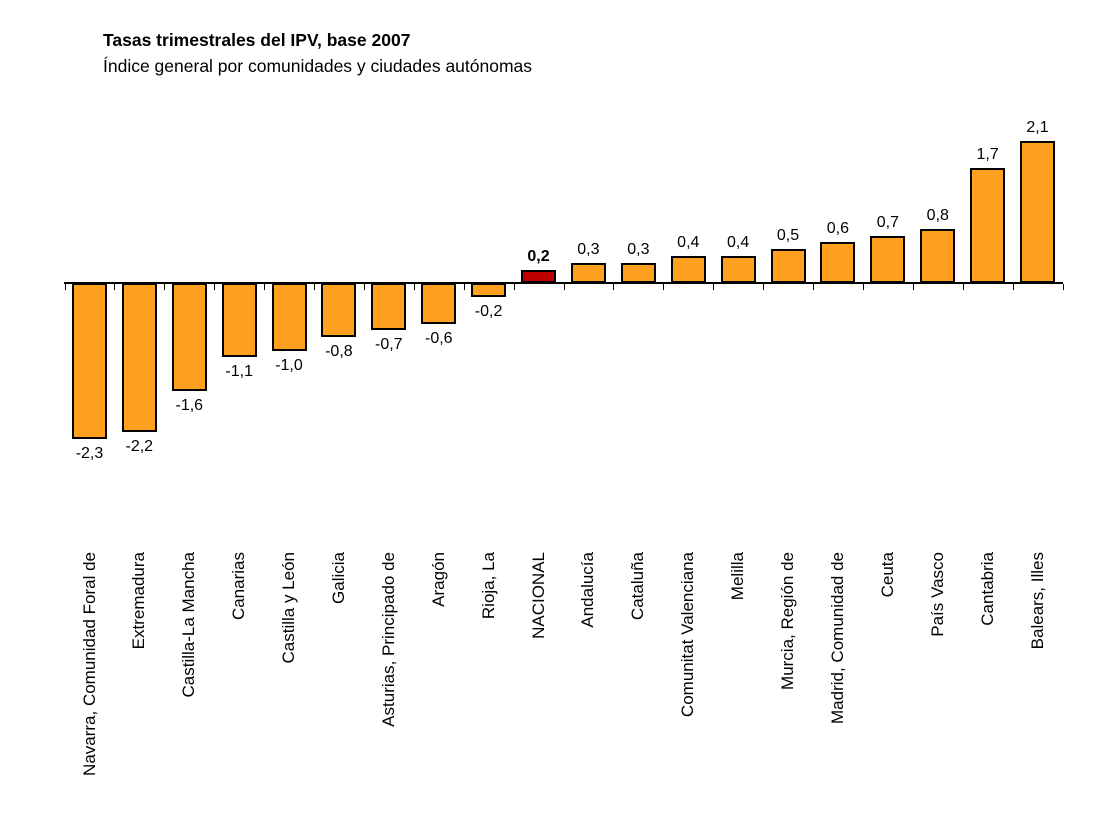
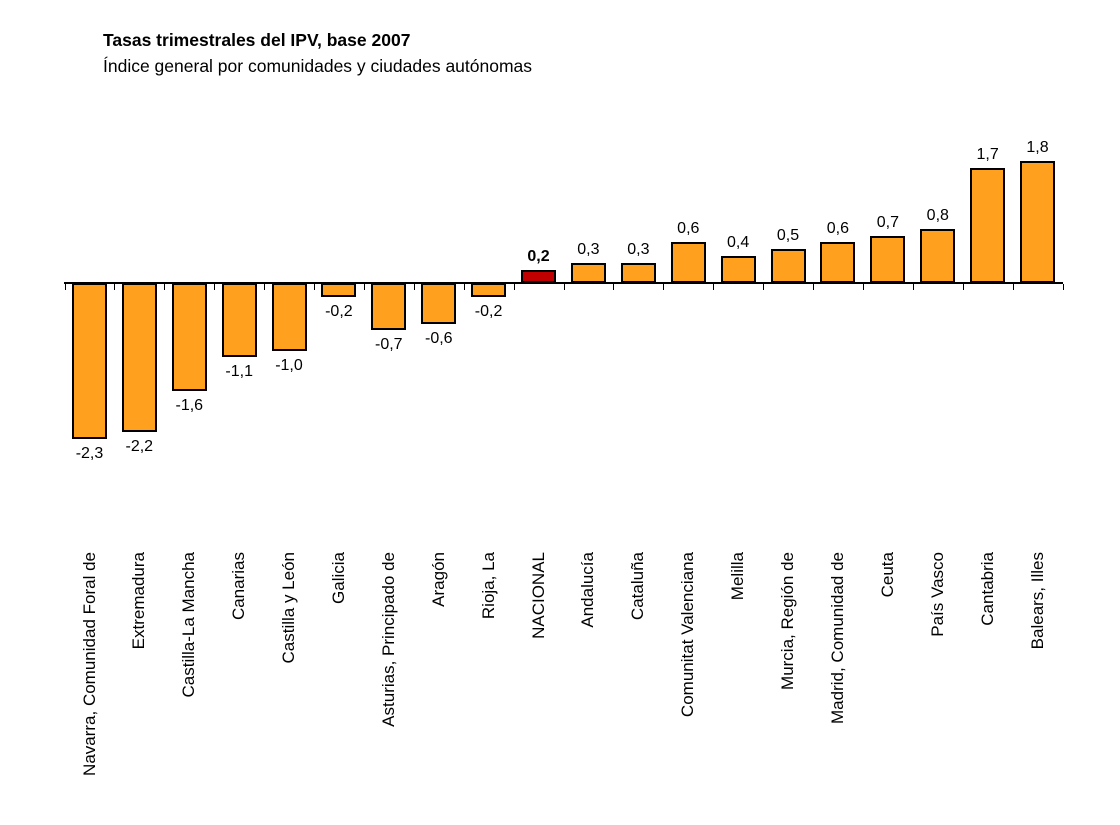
Galicia: -0,8 -> -0,2
Comunitat Valenciana: 0,4 -> 0,6
Balears, Illes: 2,1 -> 1,8
